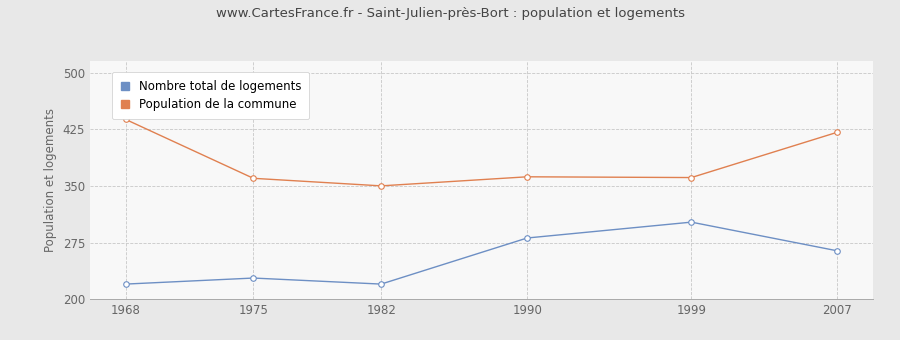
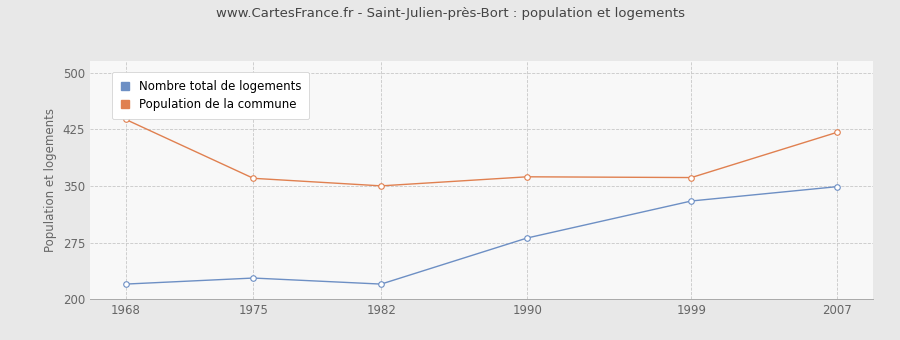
Nombre total de logements/1999: 302 -> 330
Nombre total de logements/2007: 264 -> 349
